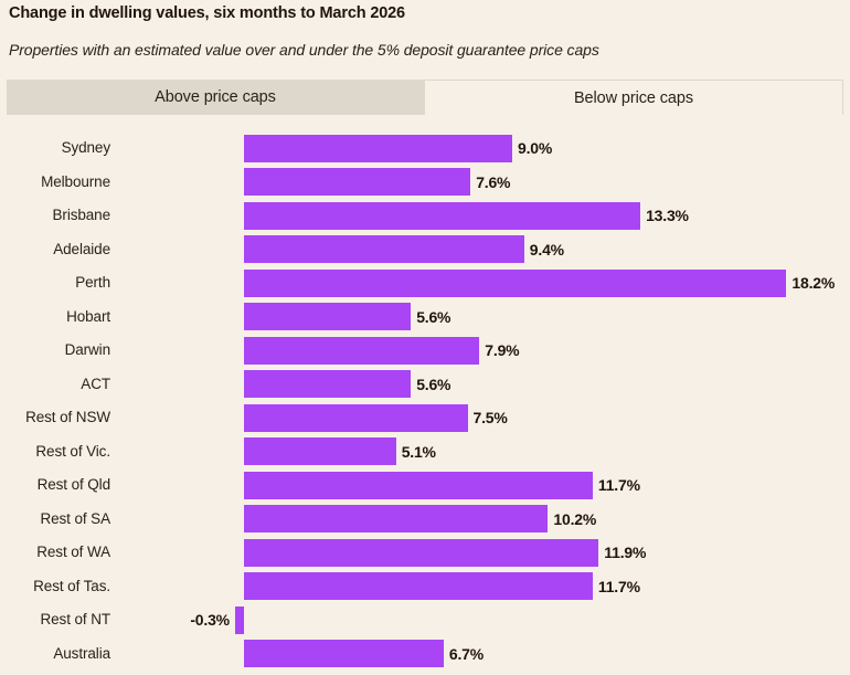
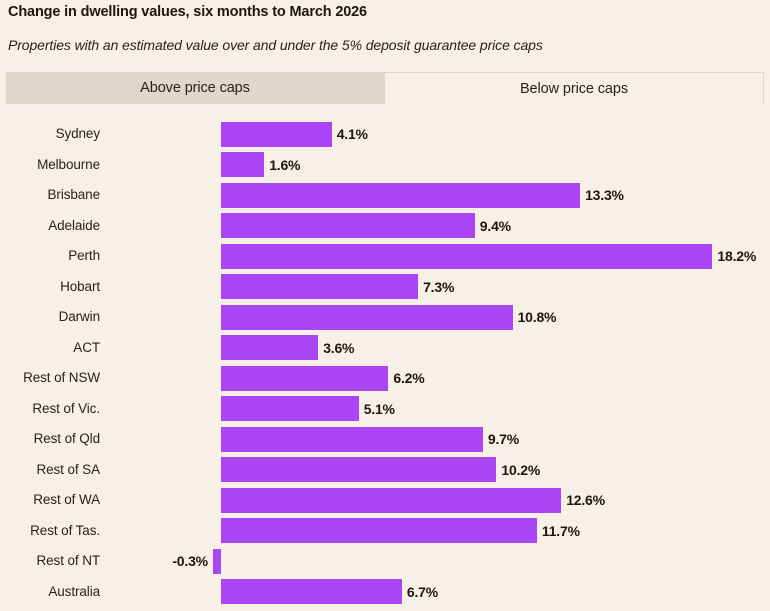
Sydney: 9.0% -> 4.1%
Melbourne: 7.6% -> 1.6%
Hobart: 5.6% -> 7.3%
Darwin: 7.9% -> 10.8%
ACT: 5.6% -> 3.6%
Rest of NSW: 7.5% -> 6.2%
Rest of Qld: 11.7% -> 9.7%
Rest of WA: 11.9% -> 12.6%
